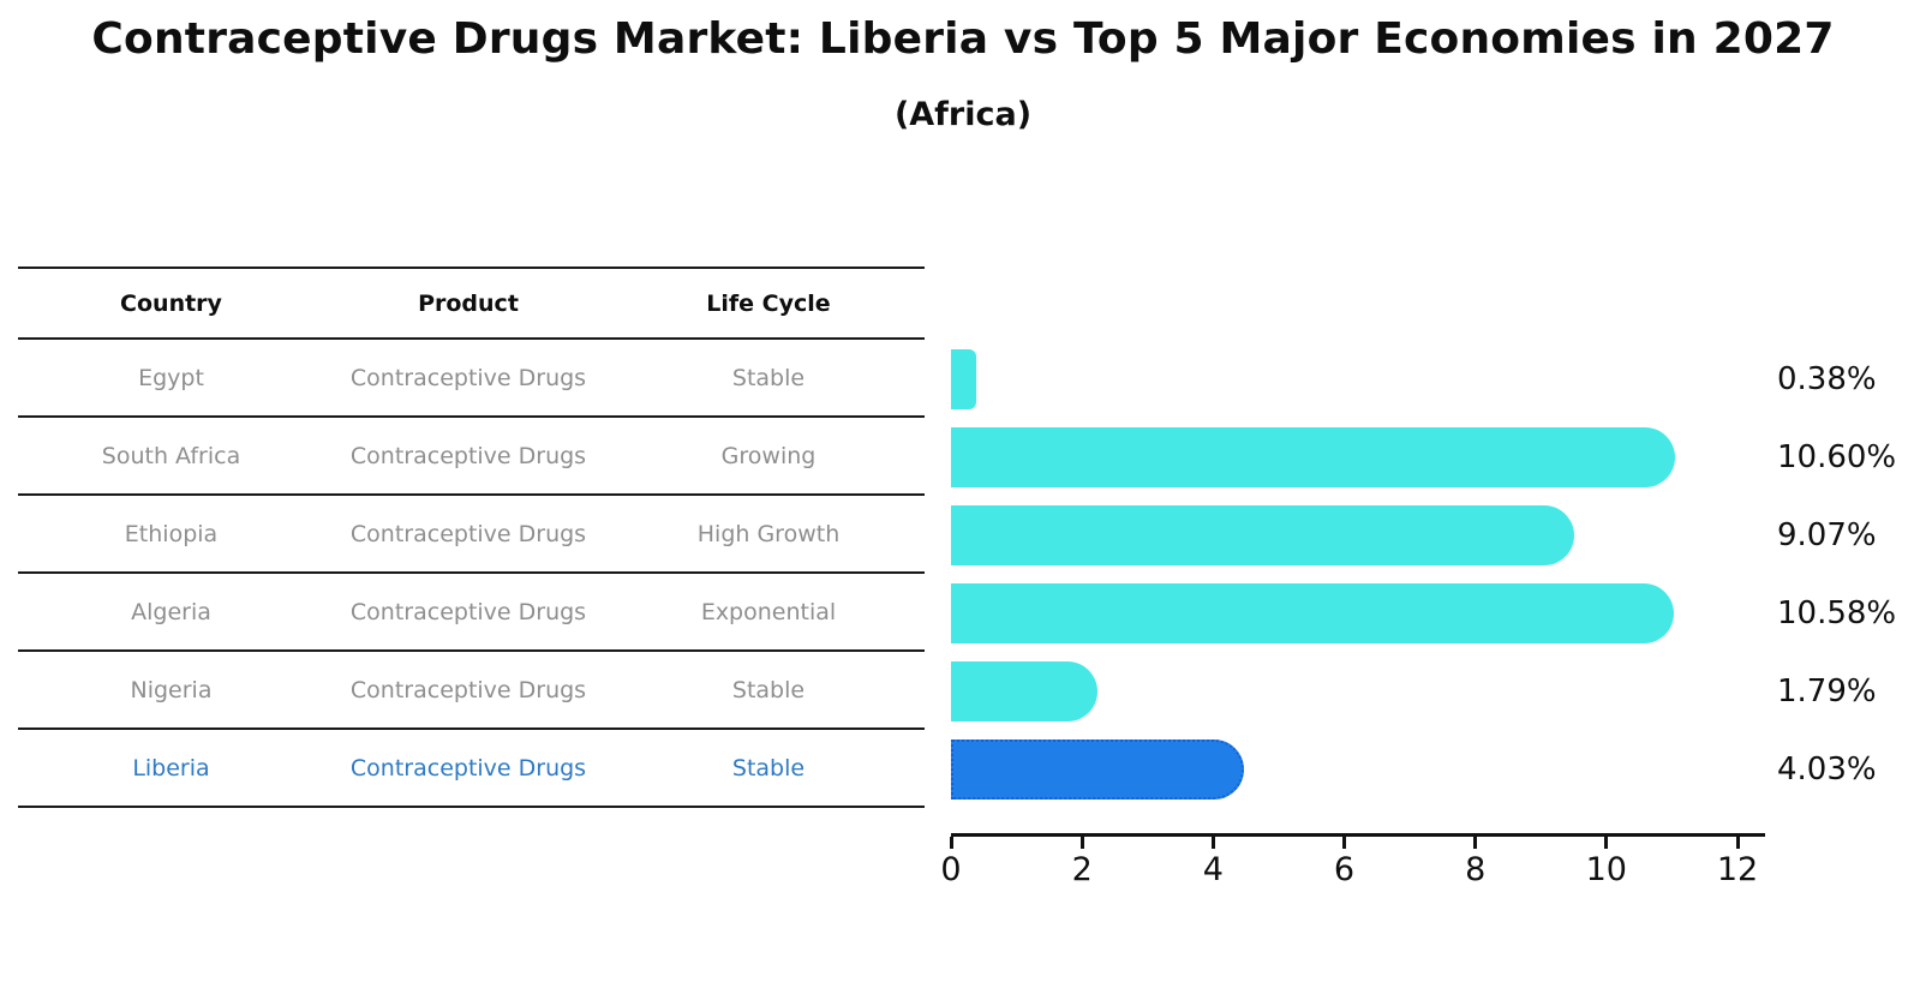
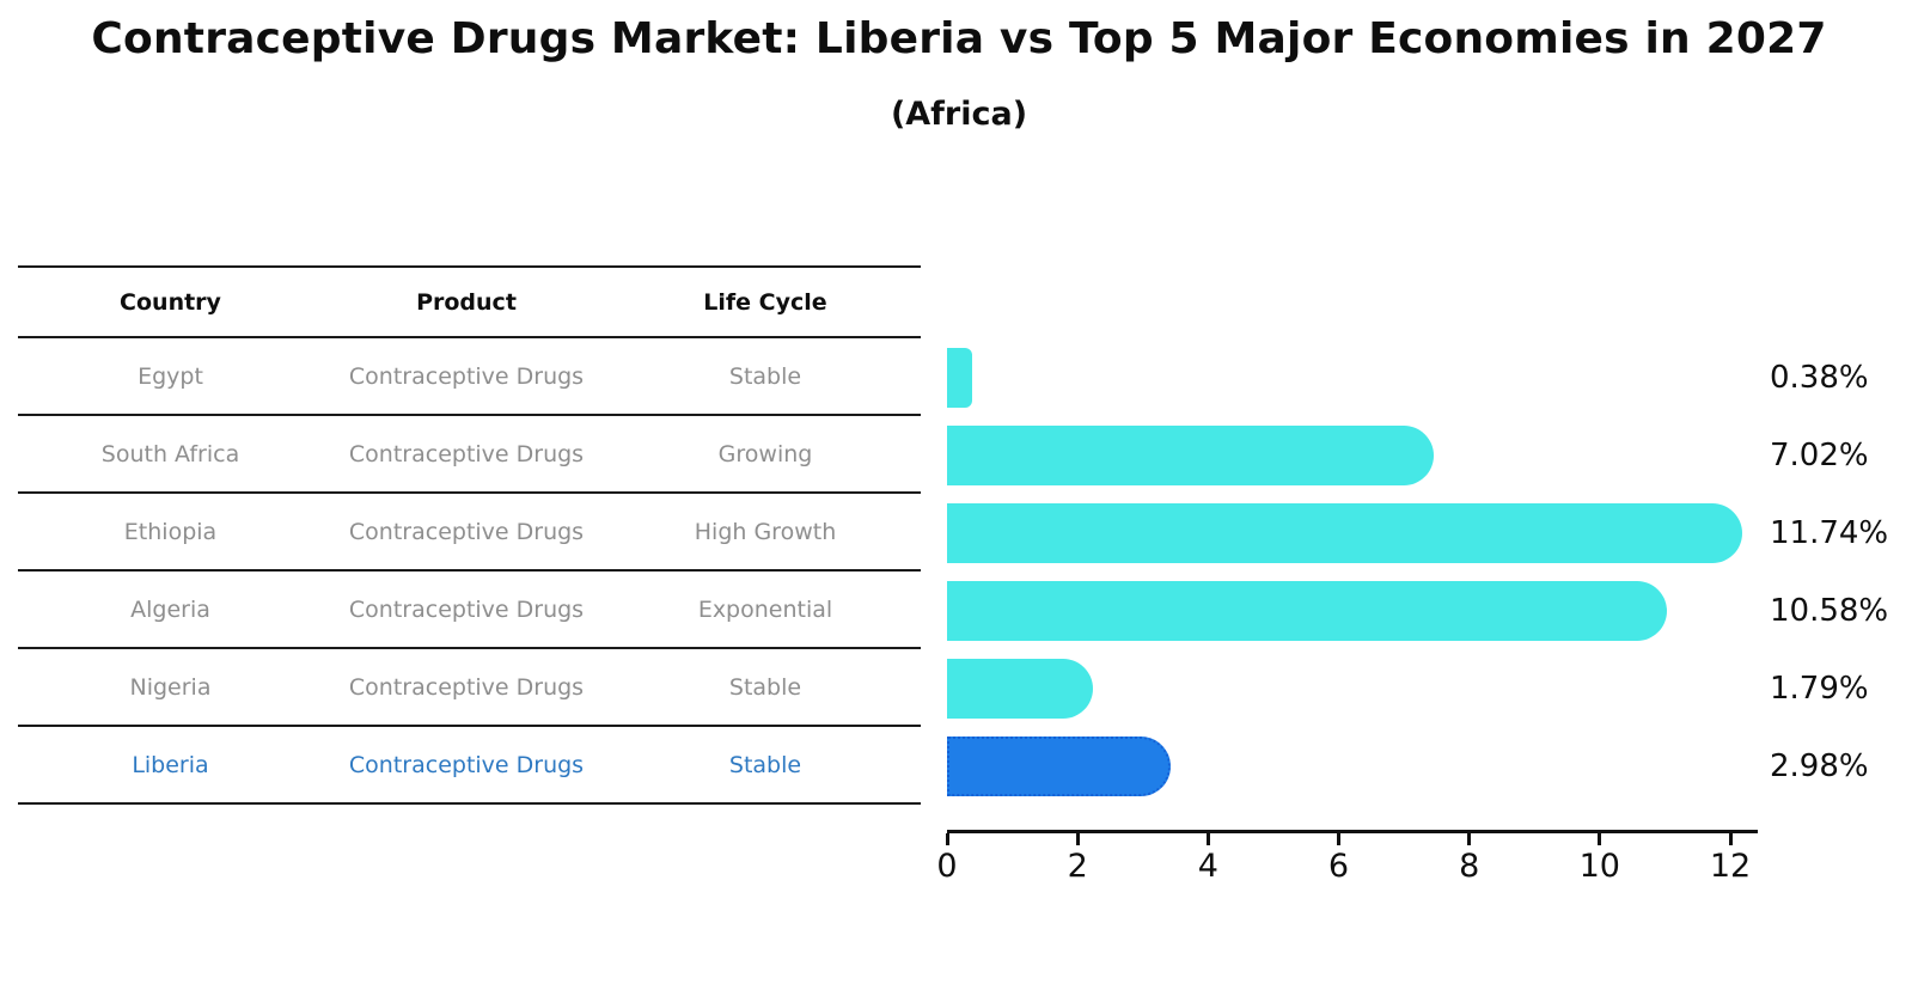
South Africa: 10.60% -> 7.02%
Ethiopia: 9.07% -> 11.74%
Liberia: 4.03% -> 2.98%
